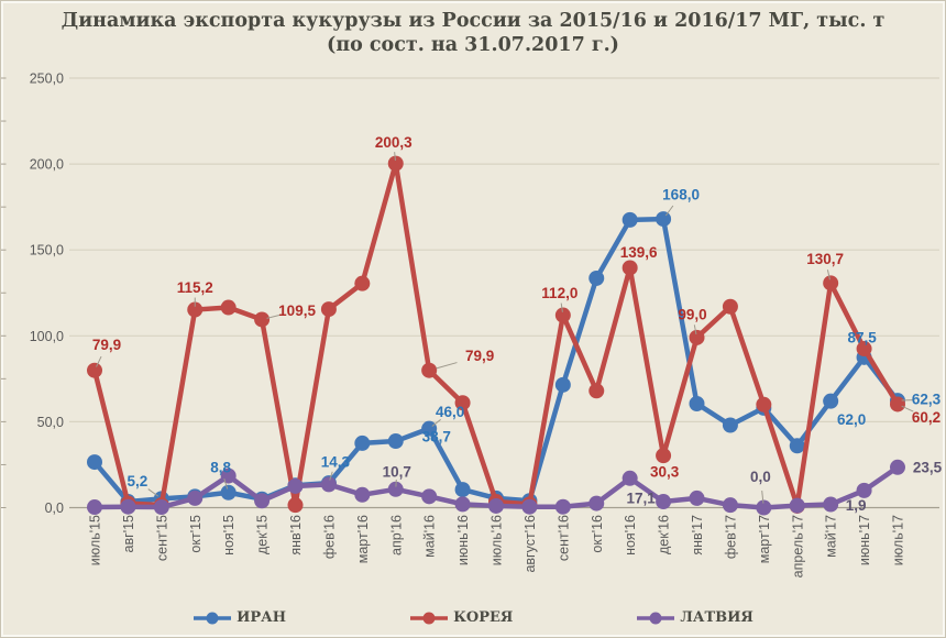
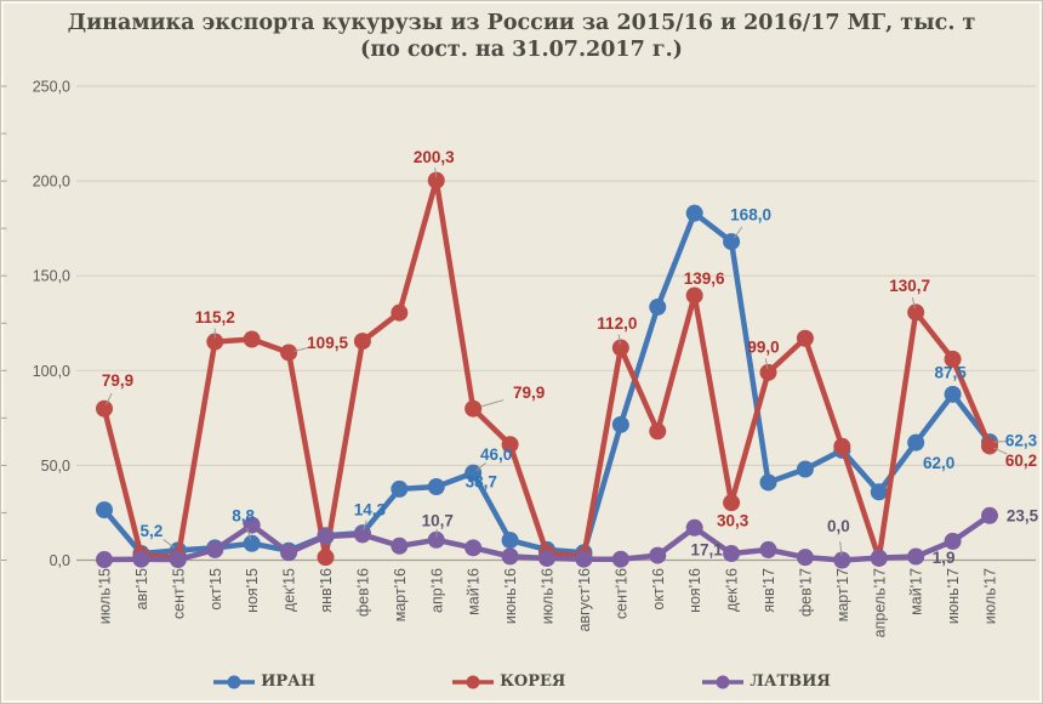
ИРАН/ноя'16: 168 -> 183
ИРАН/янв'17: 60 -> 41
КОРЕЯ/июнь'17: 92 -> 106
